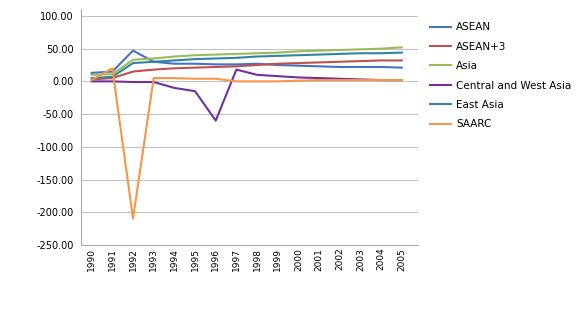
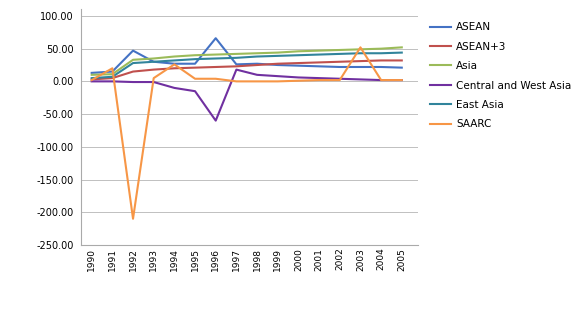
SAARC/1994: 5 -> 26
ASEAN/1996: 26 -> 66
SAARC/2003: 2 -> 52
